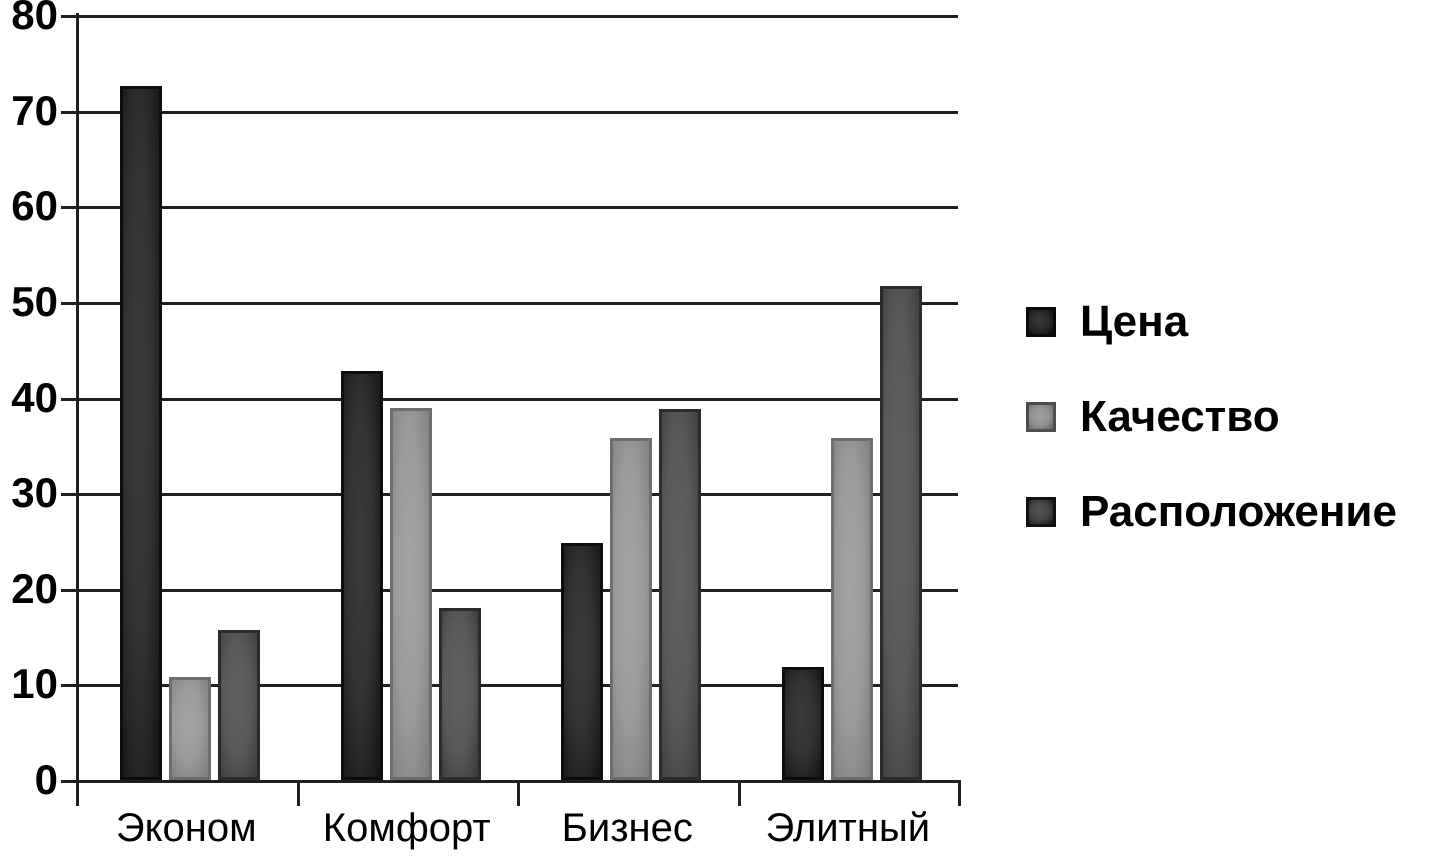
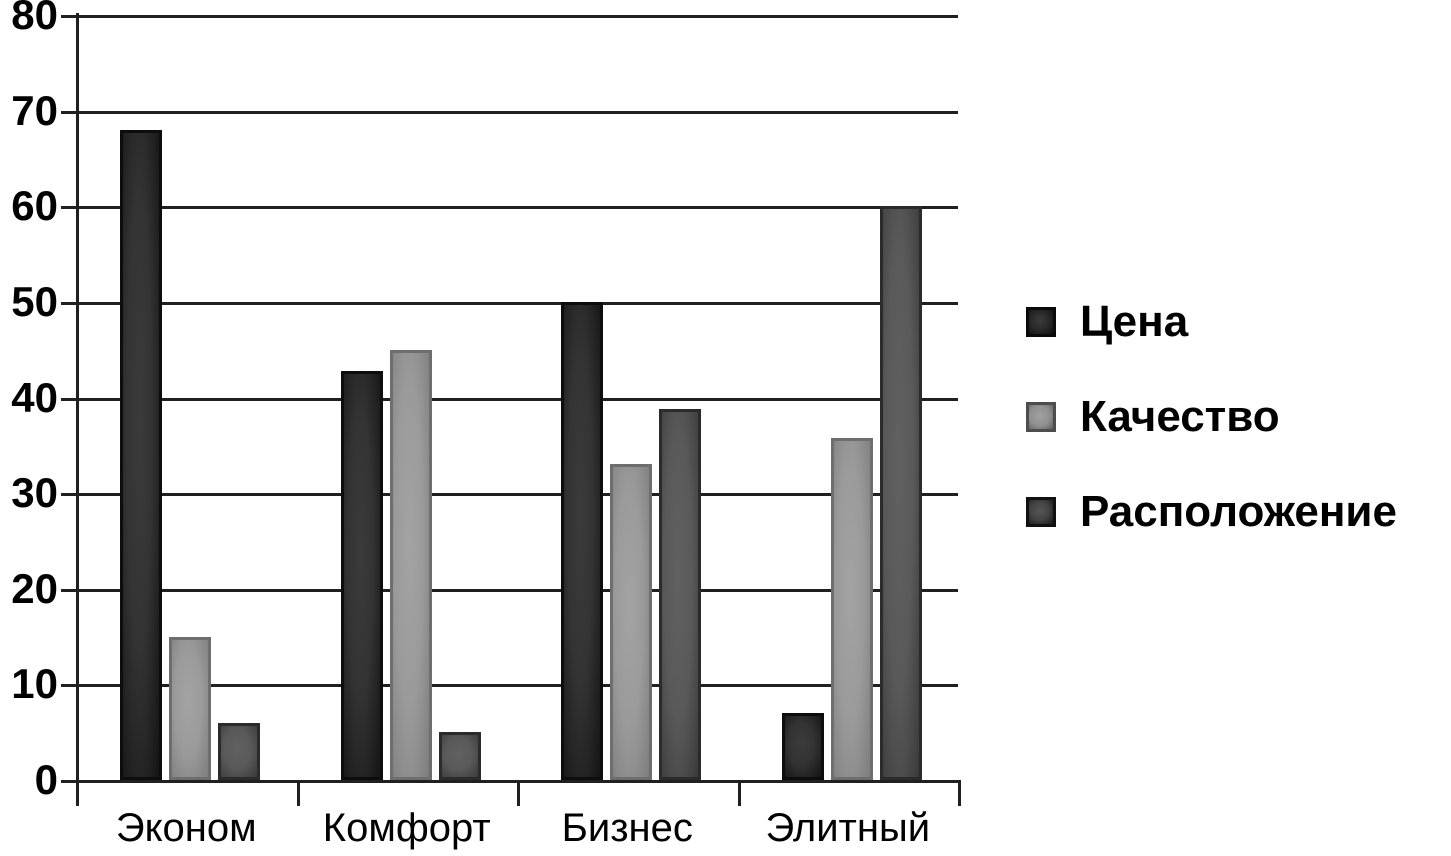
Цена/Эконом: 73 -> 68
Качество/Эконом: 11 -> 15
Расположение/Эконом: 16 -> 6
Качество/Комфорт: 39 -> 45
Расположение/Комфорт: 18 -> 5
Цена/Бизнес: 25 -> 50
Качество/Бизнес: 36 -> 33
Цена/Элитный: 12 -> 7
Расположение/Элитный: 52 -> 60
